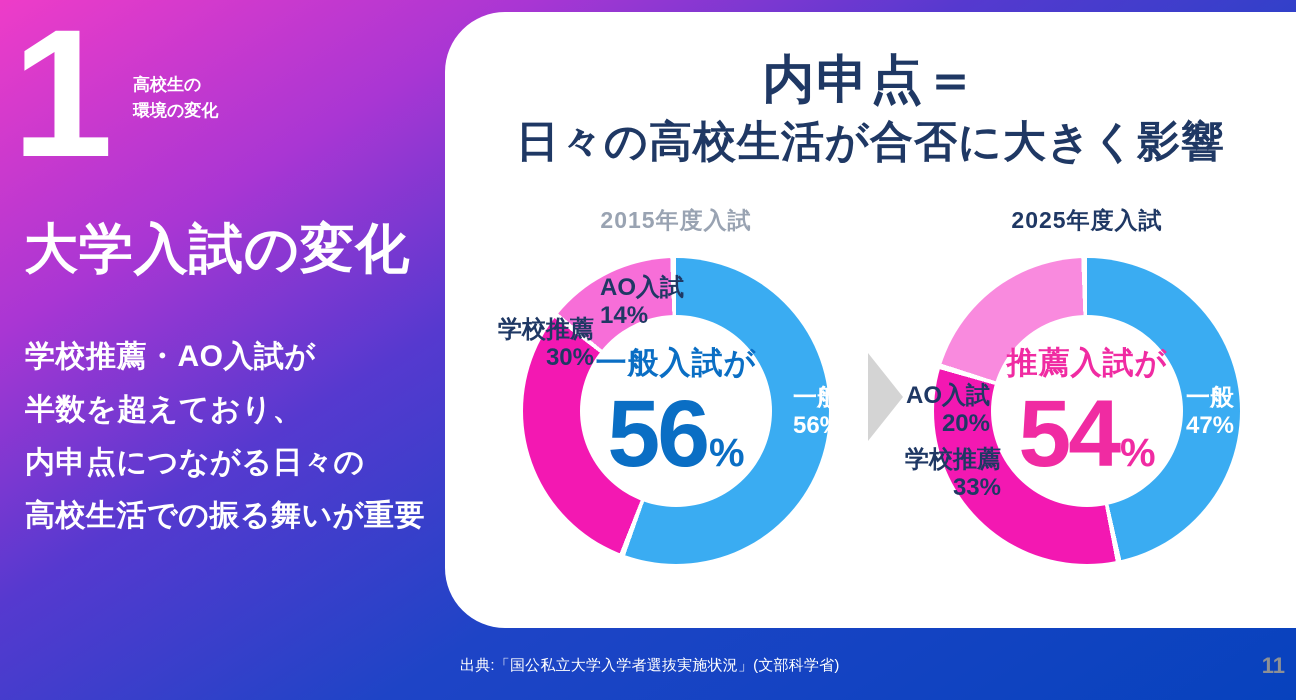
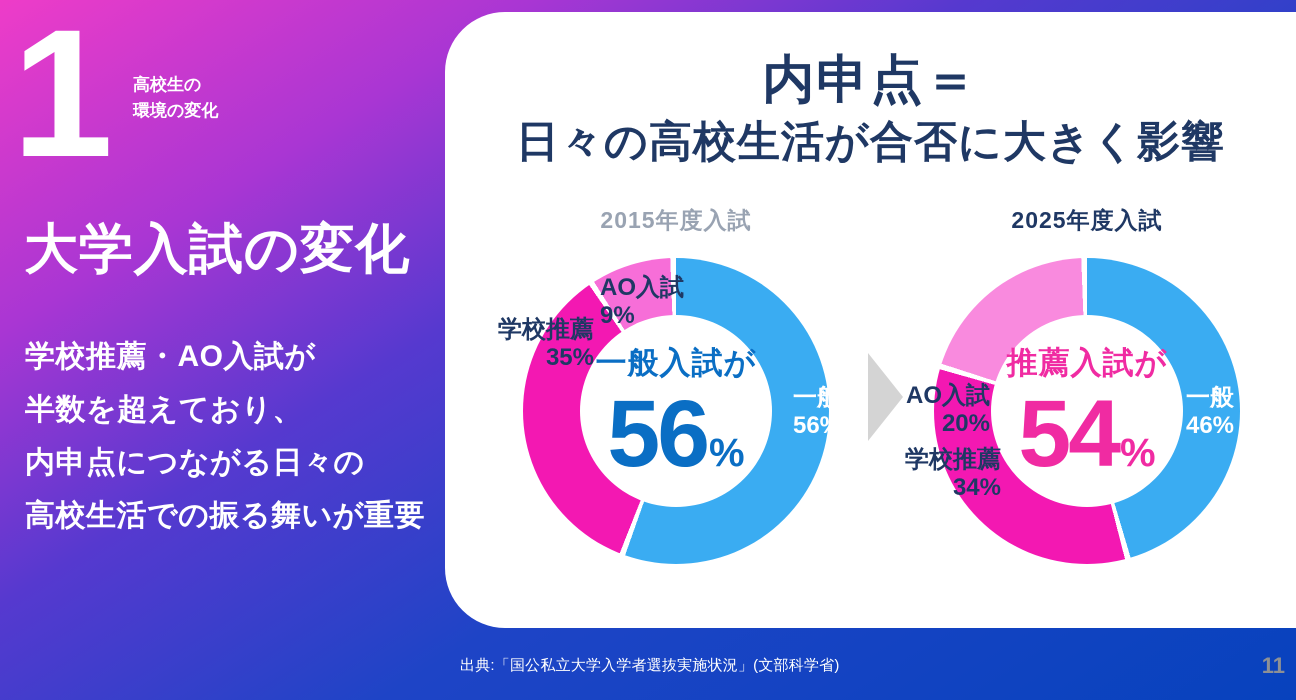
2015年度入試/学校推薦: 30% -> 35%
2015年度入試/AO入試: 14% -> 9%
2025年度入試/一般: 47% -> 46%
2025年度入試/学校推薦: 33% -> 34%
